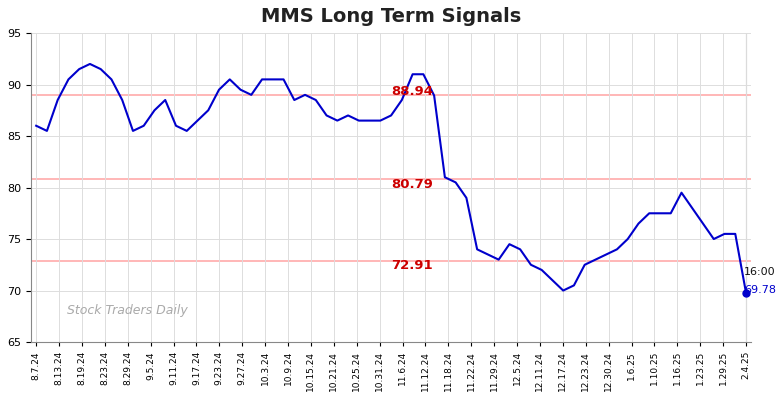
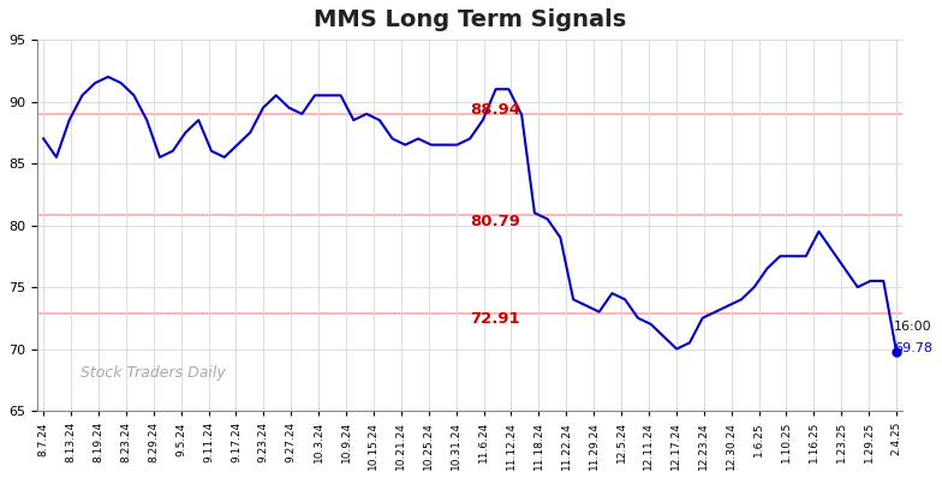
8.7.24: 86.0 -> 87.0
